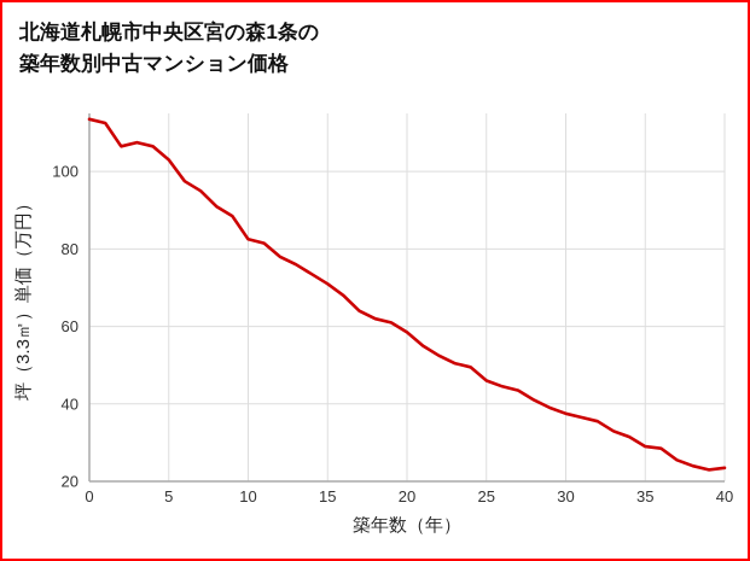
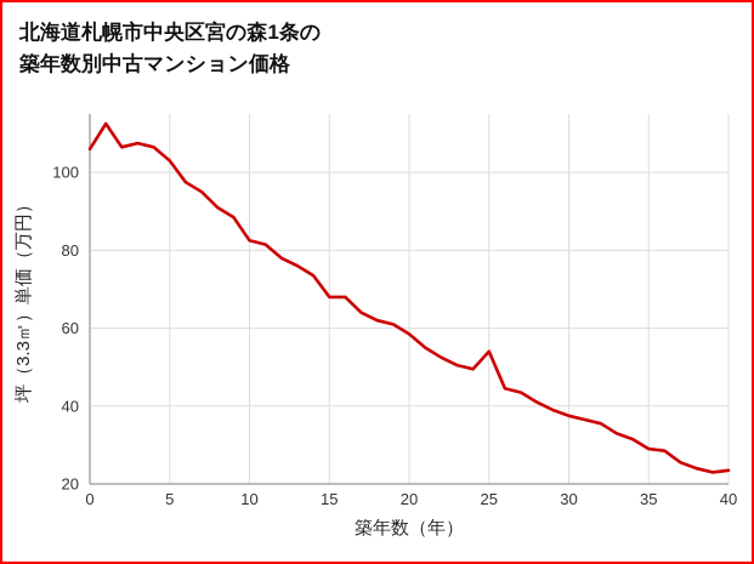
0: 114 -> 106
15: 71 -> 68
25: 46 -> 54
